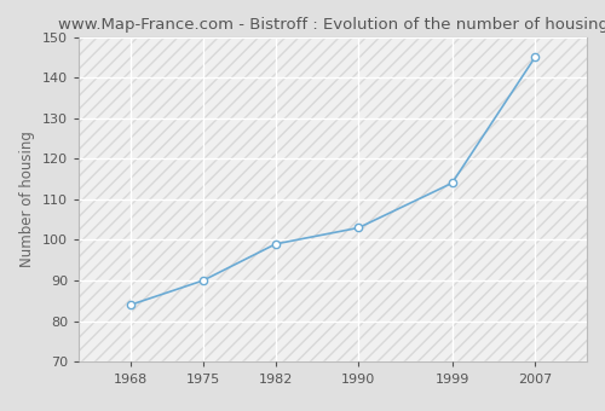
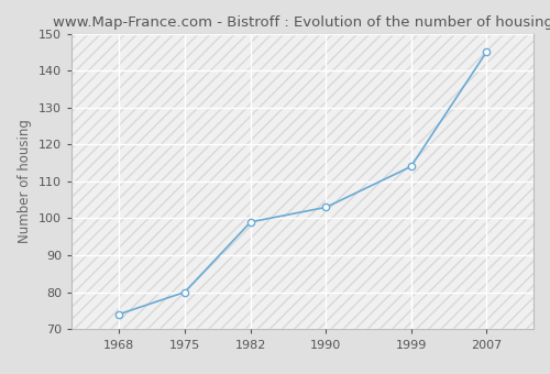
1968: 84 -> 74
1975: 90 -> 80
